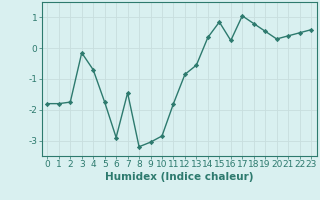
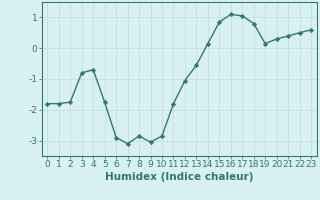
3: -0.15 -> -0.80
7: -1.45 -> -3.10
8: -3.20 -> -2.85
12: -0.85 -> -1.05
14: 0.35 -> 0.15
16: 0.25 -> 1.10
19: 0.55 -> 0.15
